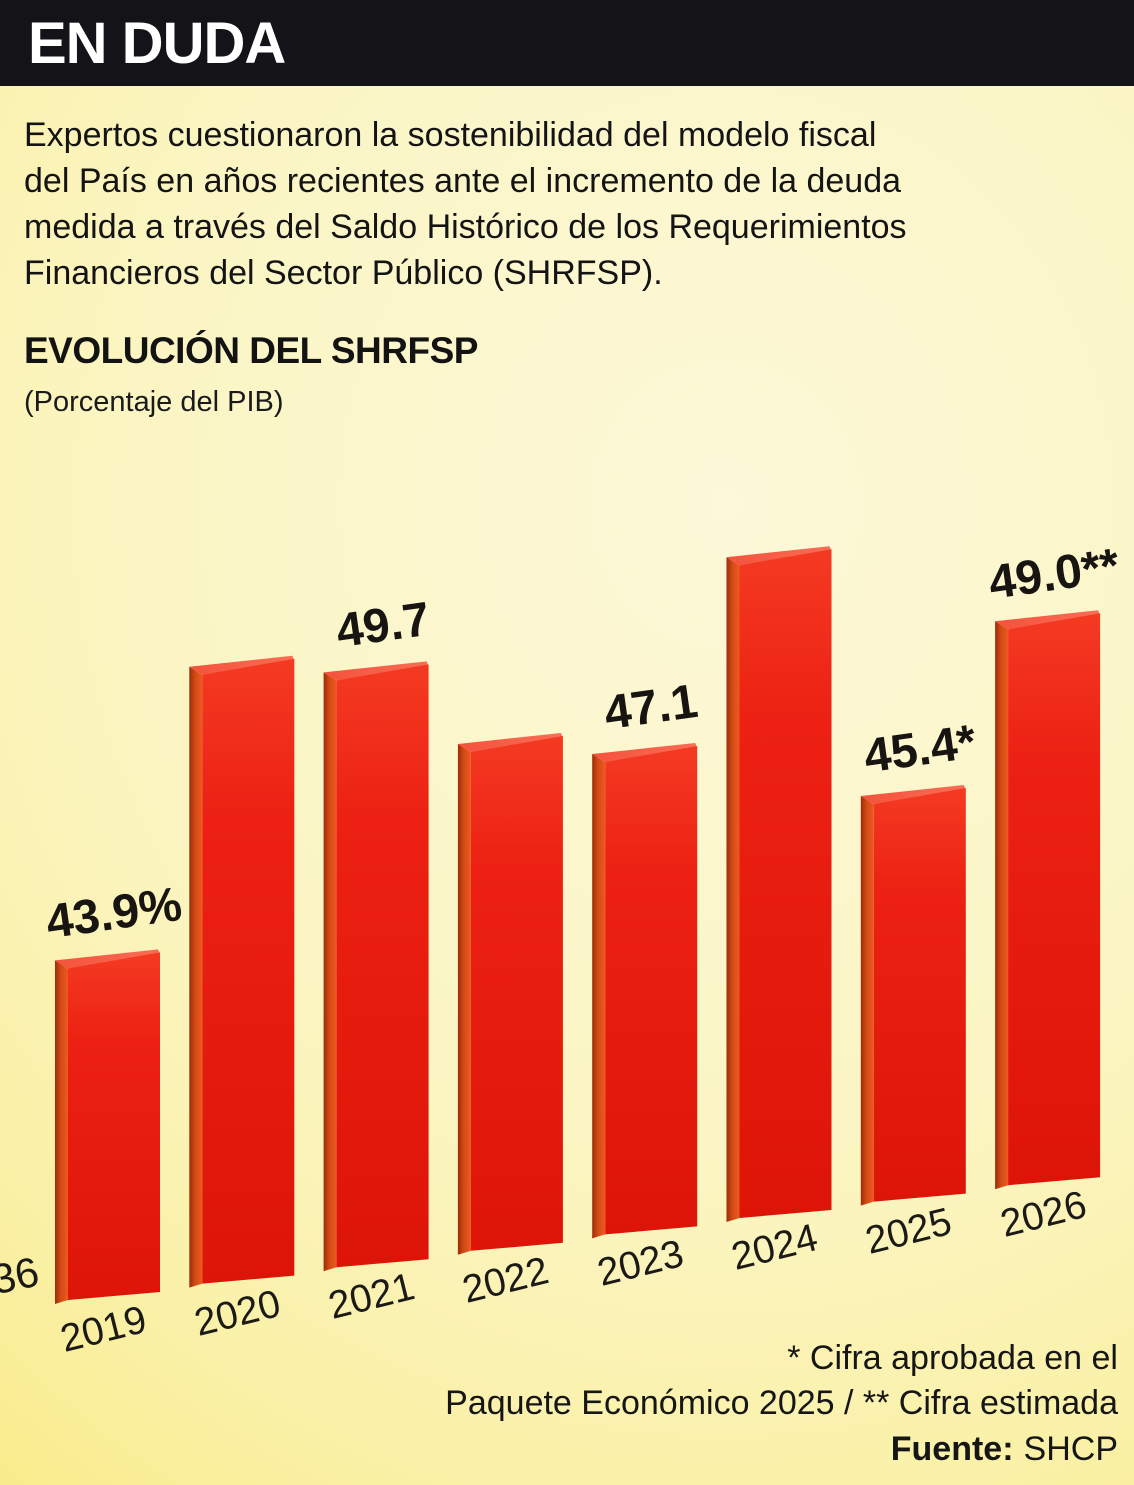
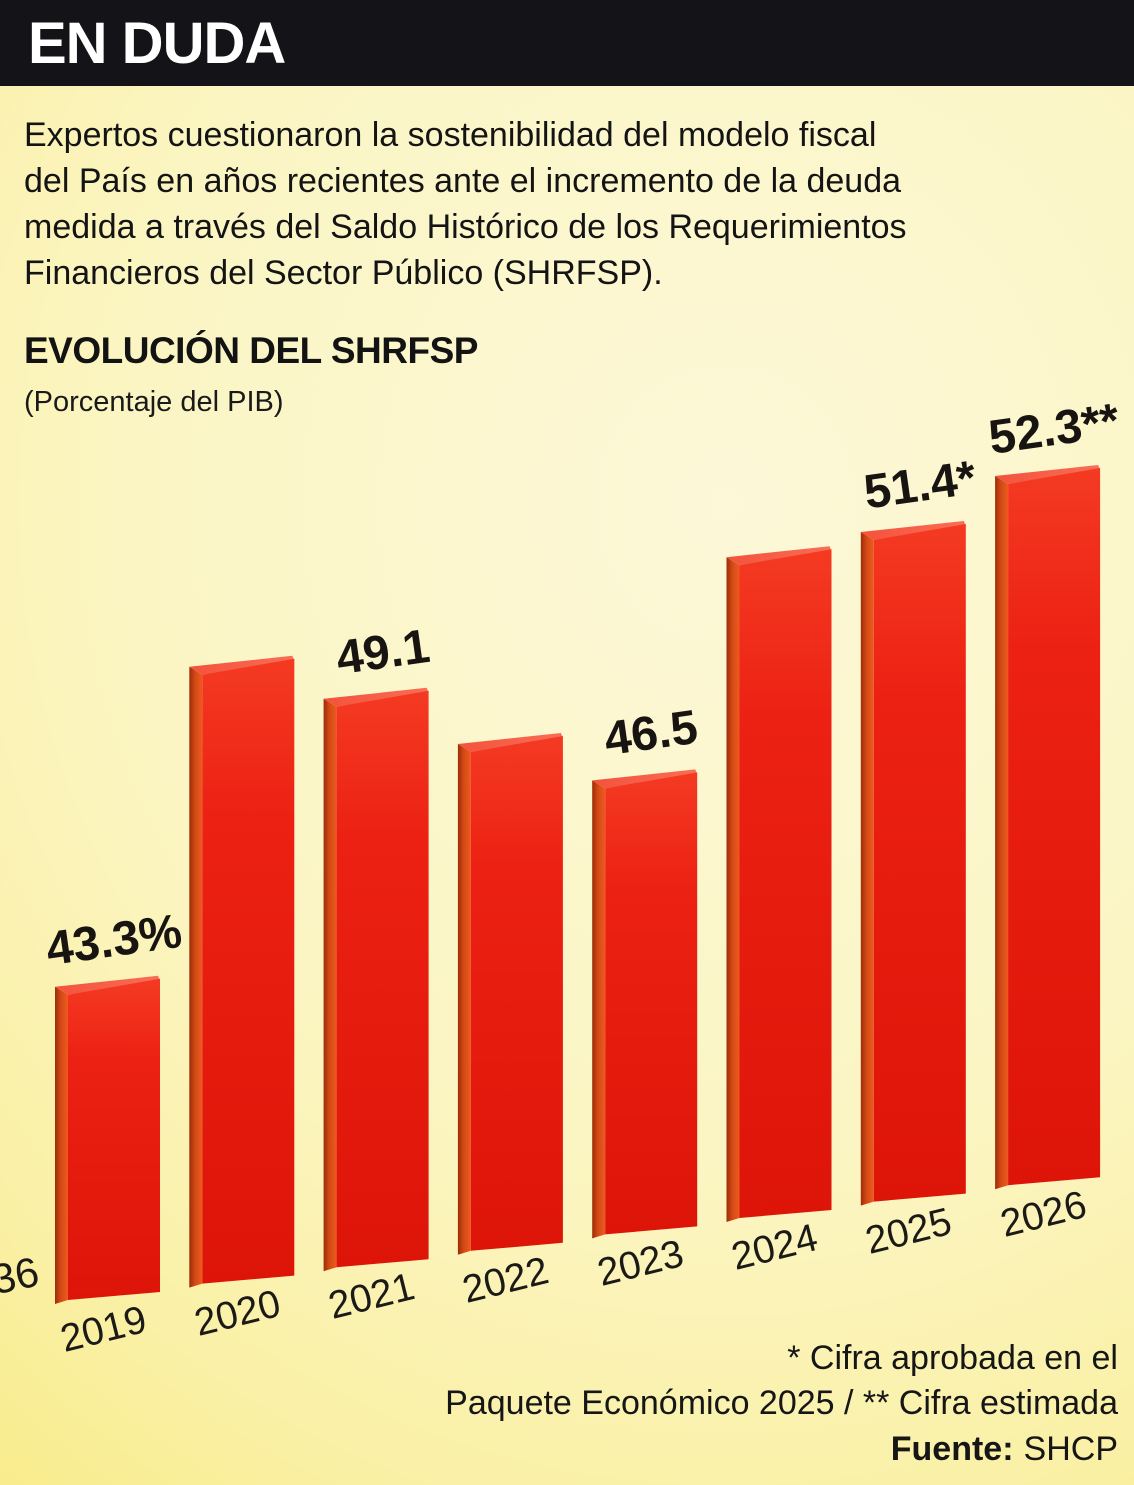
2019: 43.9% -> 43.3%
2021: 49.7 -> 49.1
2023: 47.1 -> 46.5
2025: 45.4 -> 51.4
2026: 49.0 -> 52.3
